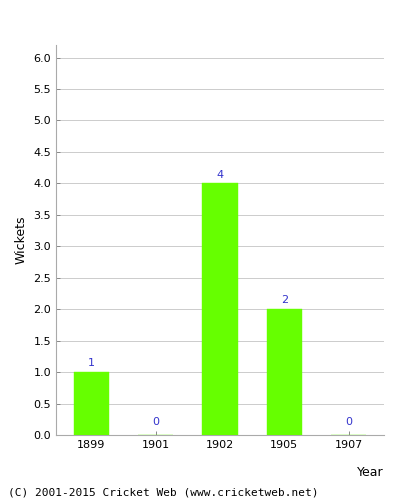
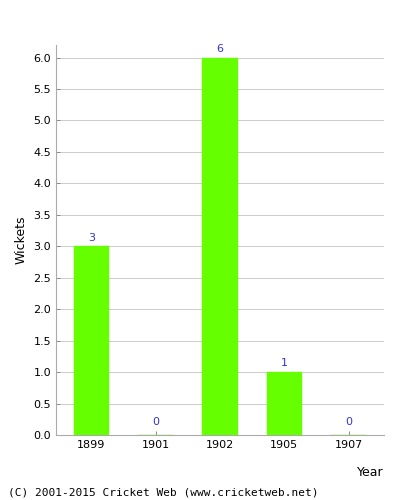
1899: 1 -> 3
1902: 4 -> 6
1905: 2 -> 1
